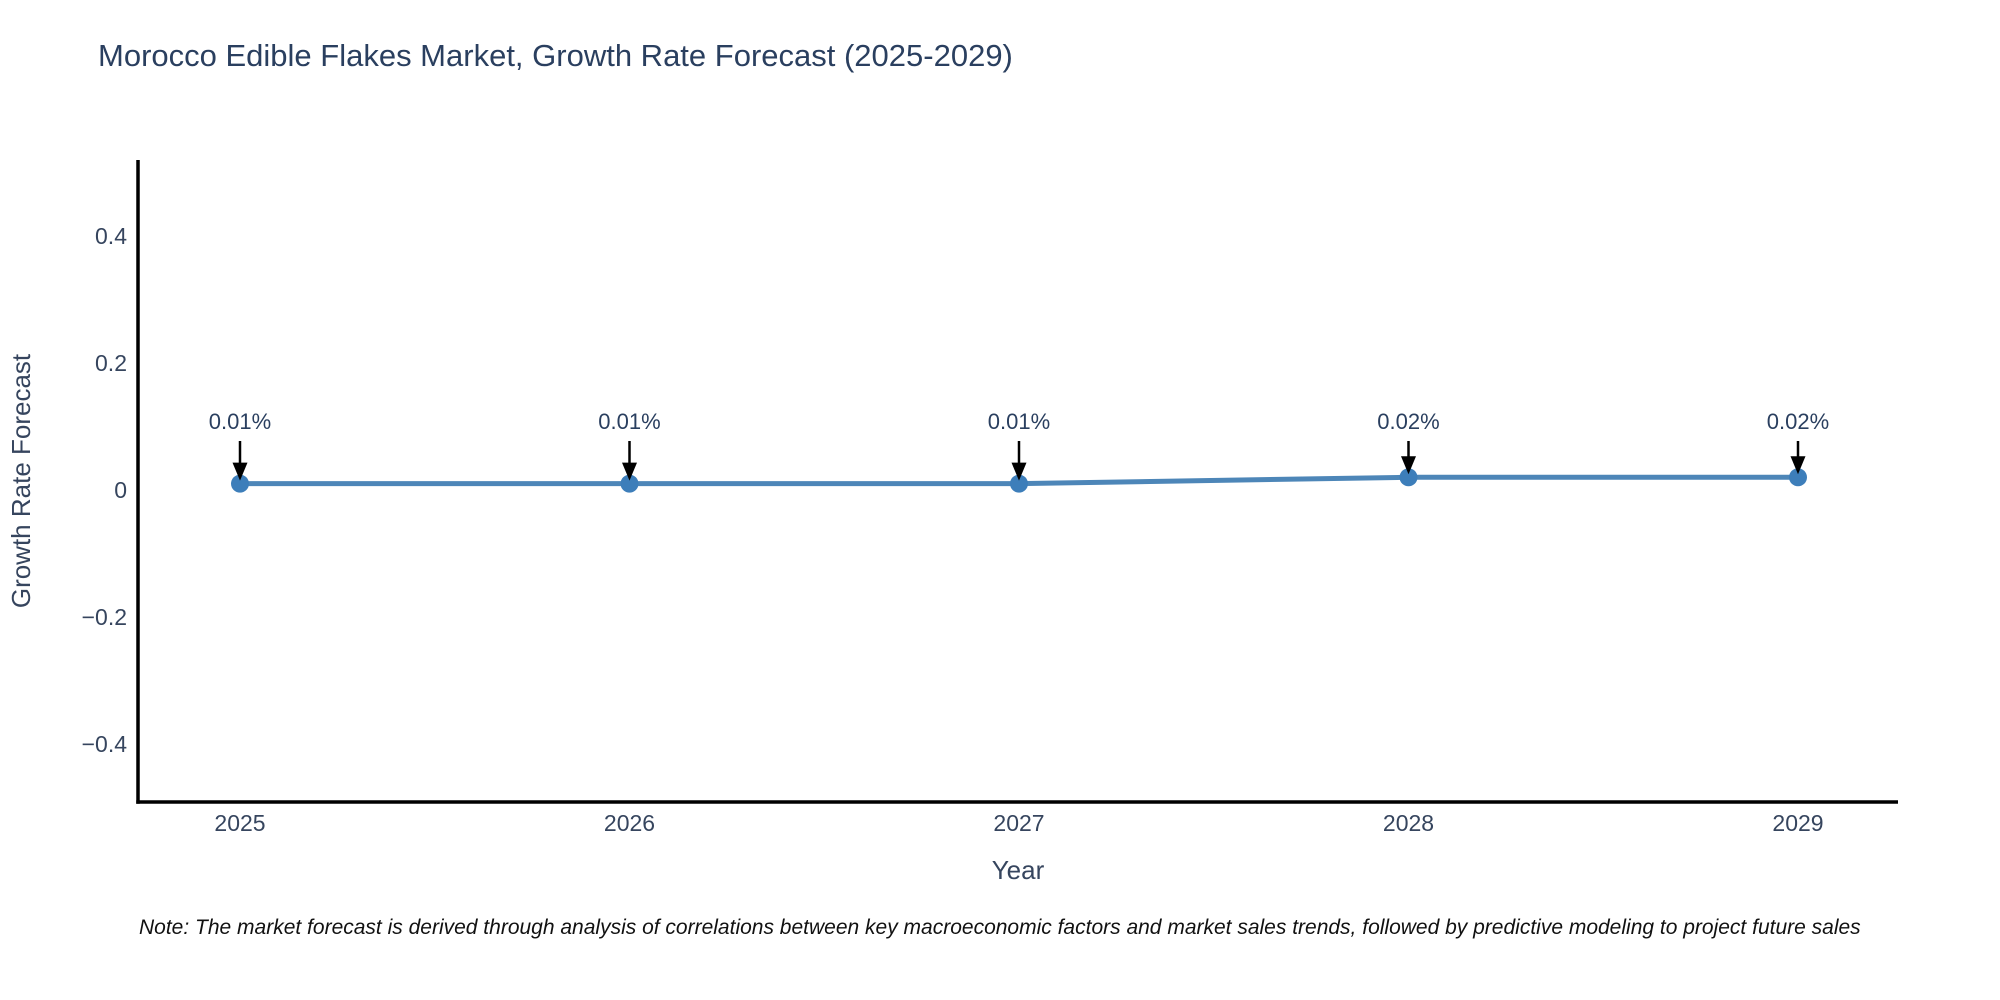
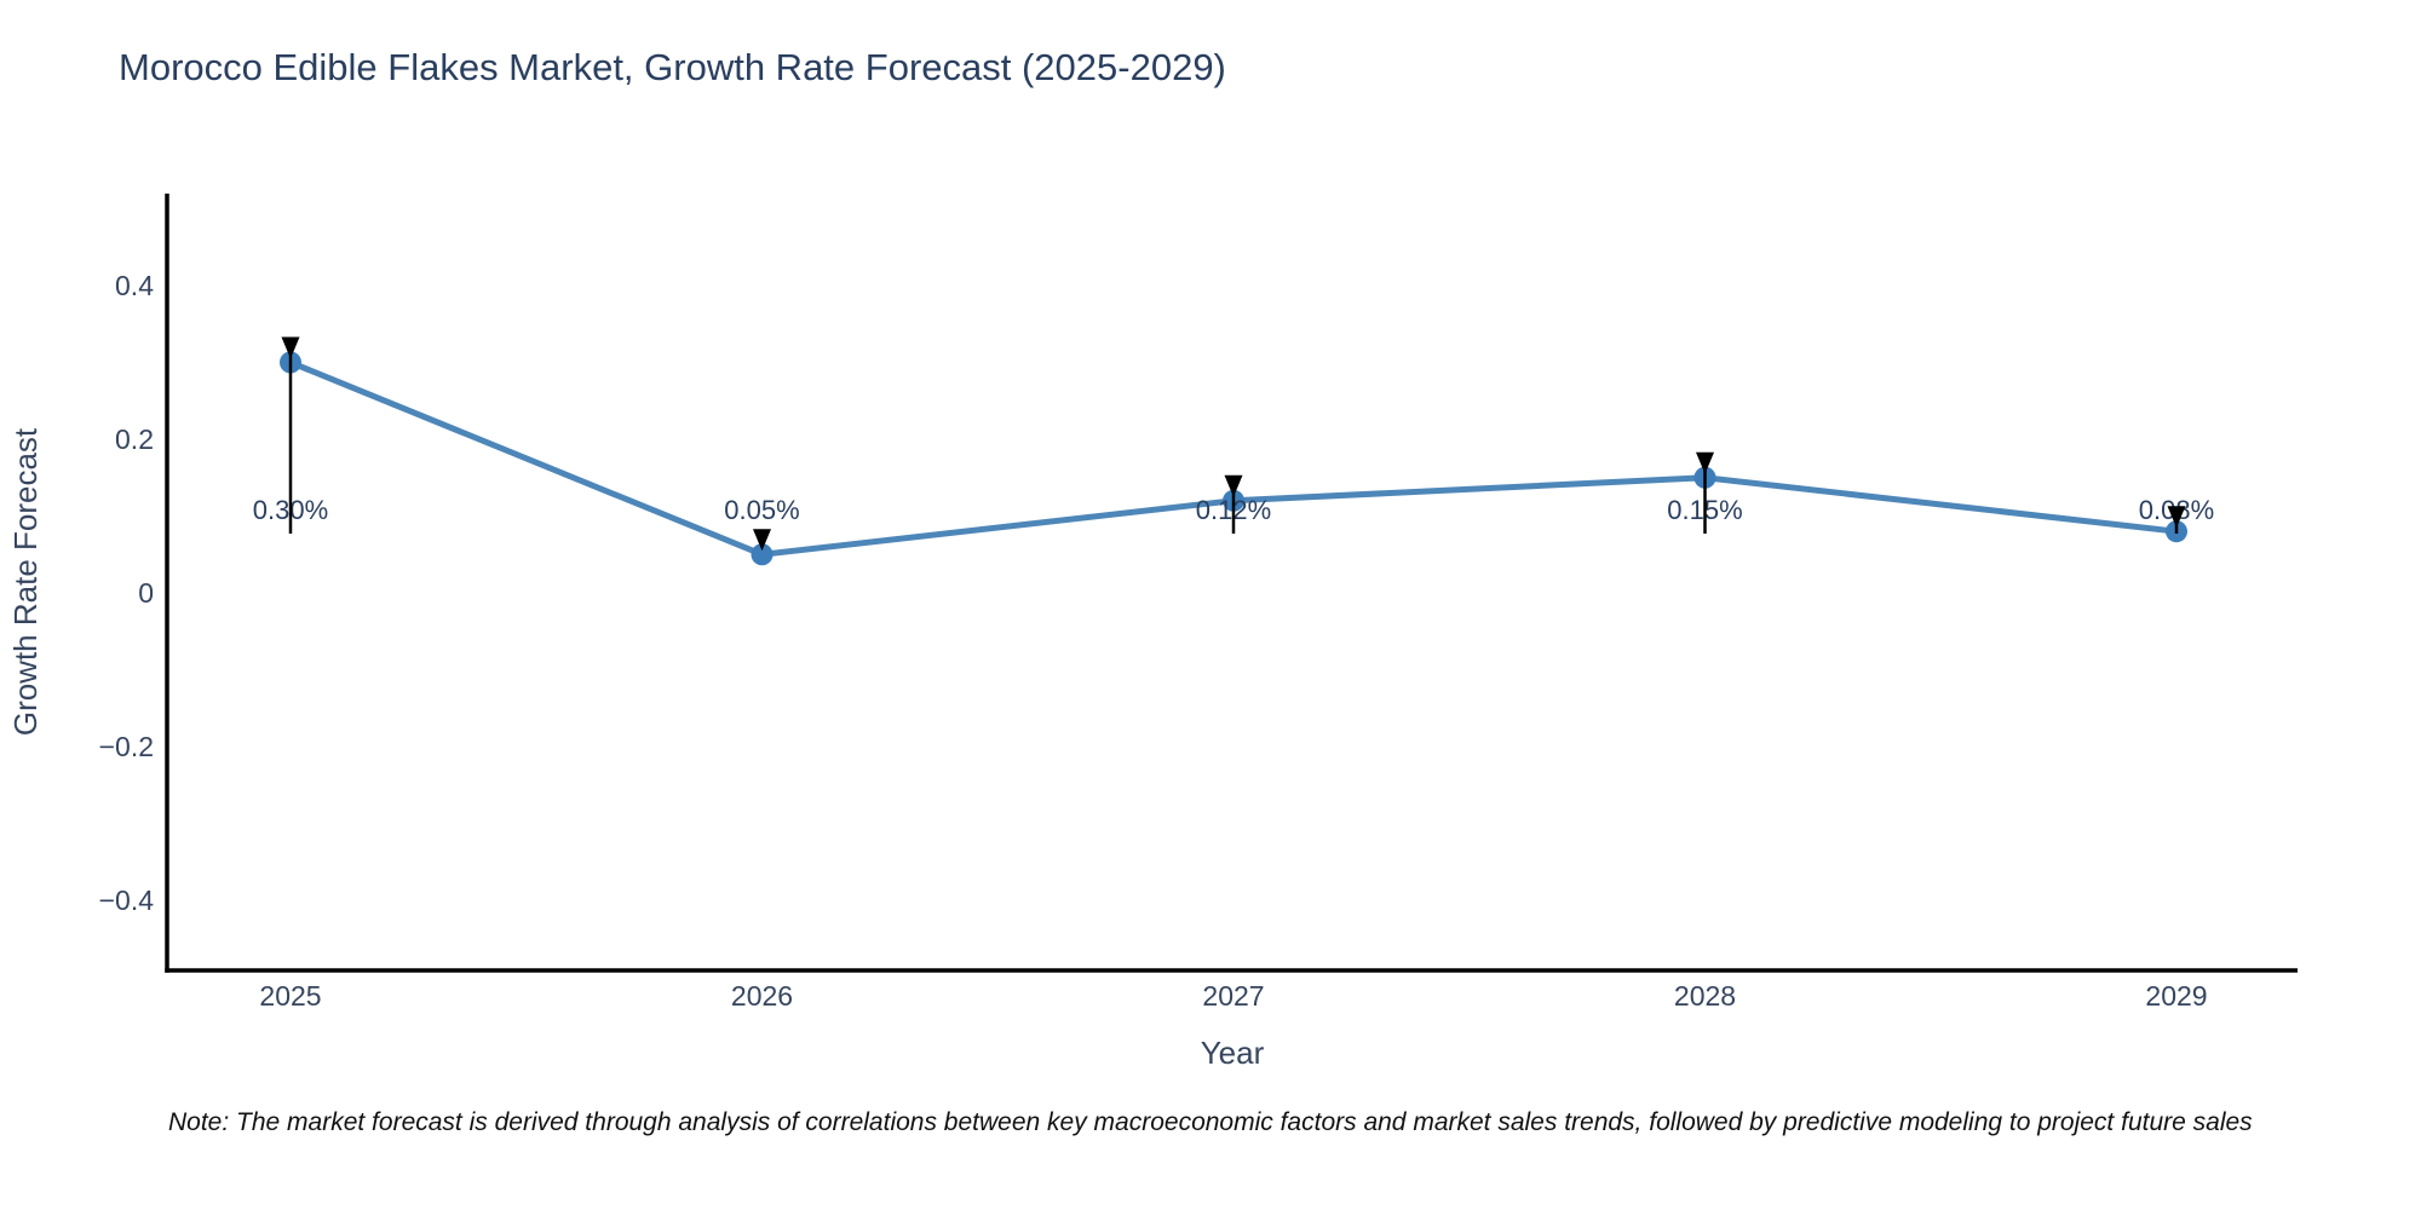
2025: 0.01% -> 0.30%
2026: 0.01% -> 0.05%
2027: 0.01% -> 0.12%
2028: 0.02% -> 0.15%
2029: 0.02% -> 0.08%
